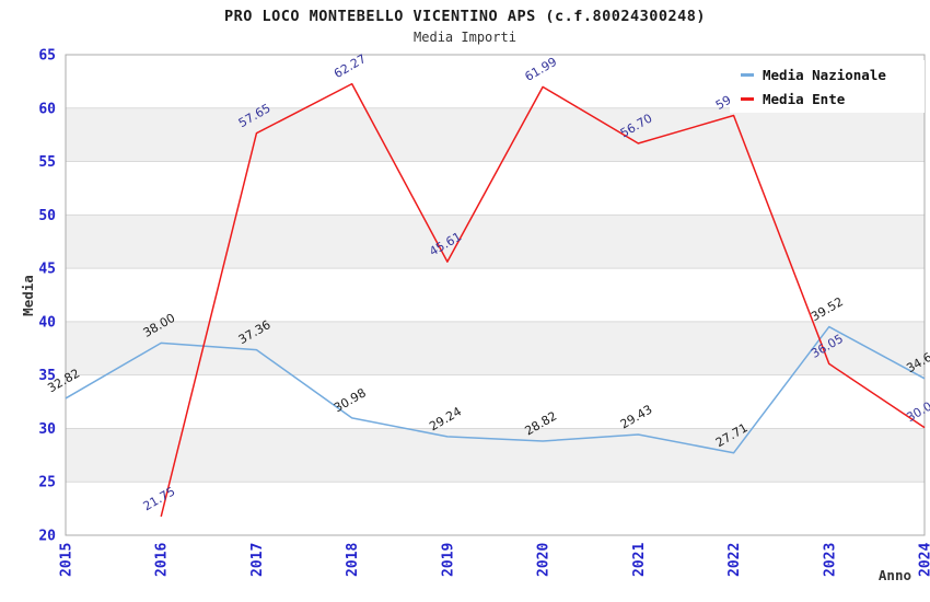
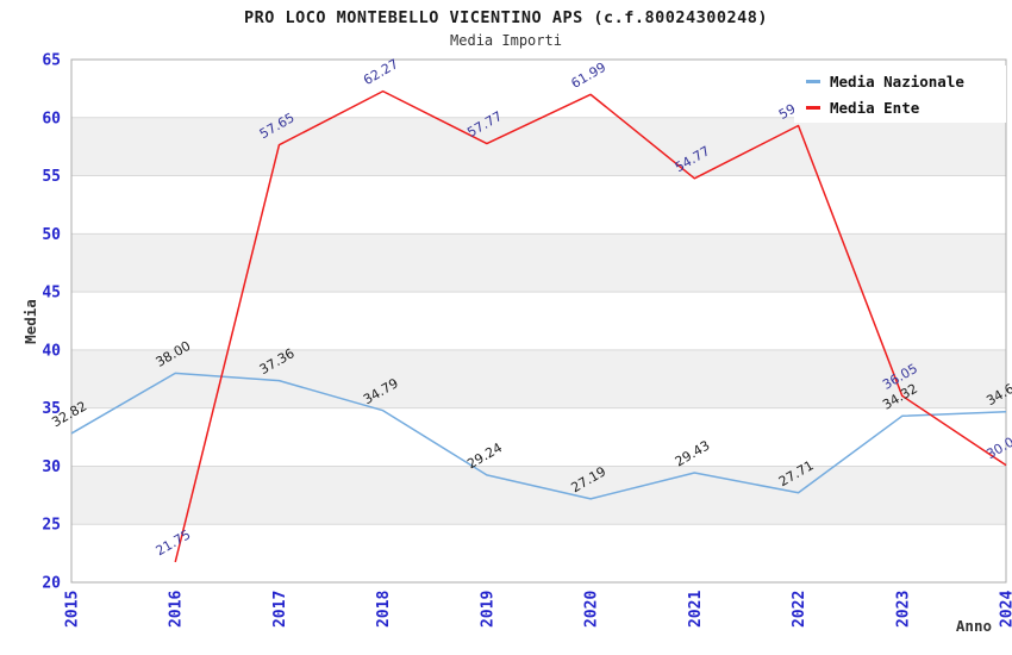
Media Nazionale/2018: 30.98 -> 34.79
Media Ente/2019: 45.61 -> 57.77
Media Nazionale/2020: 28.82 -> 27.19
Media Ente/2021: 56.70 -> 54.77
Media Nazionale/2023: 39.52 -> 34.32
